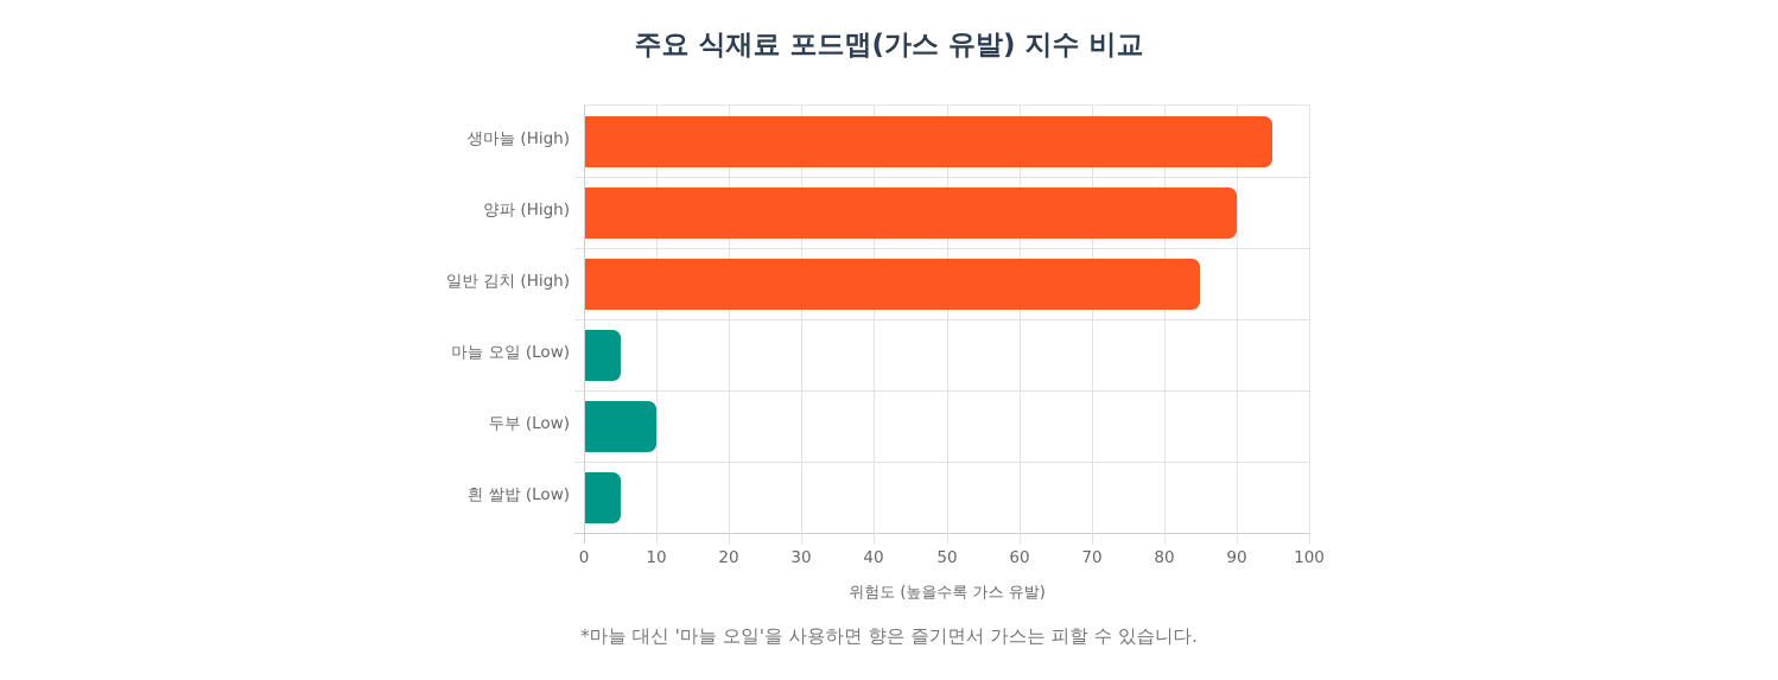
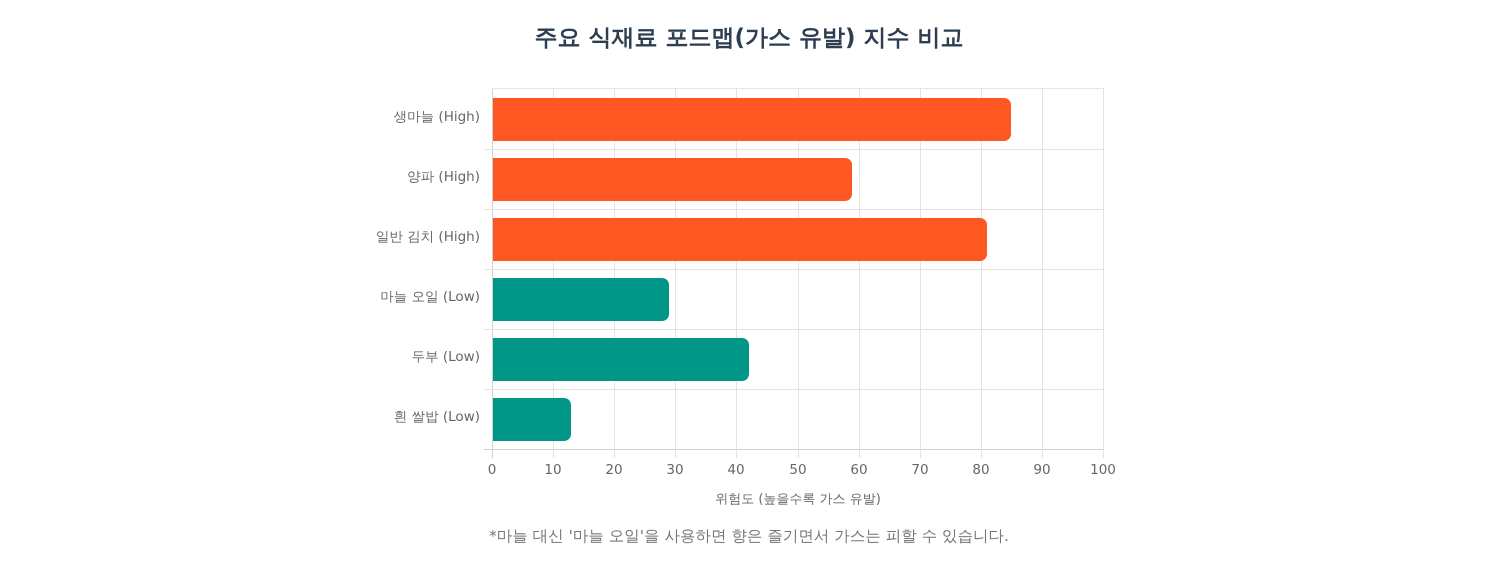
생마늘 (High): 95 -> 85
양파 (High): 90 -> 59
일반 김치 (High): 85 -> 81
마늘 오일 (Low): 5 -> 29
두부 (Low): 10 -> 42
흰 쌀밥 (Low): 5 -> 13
